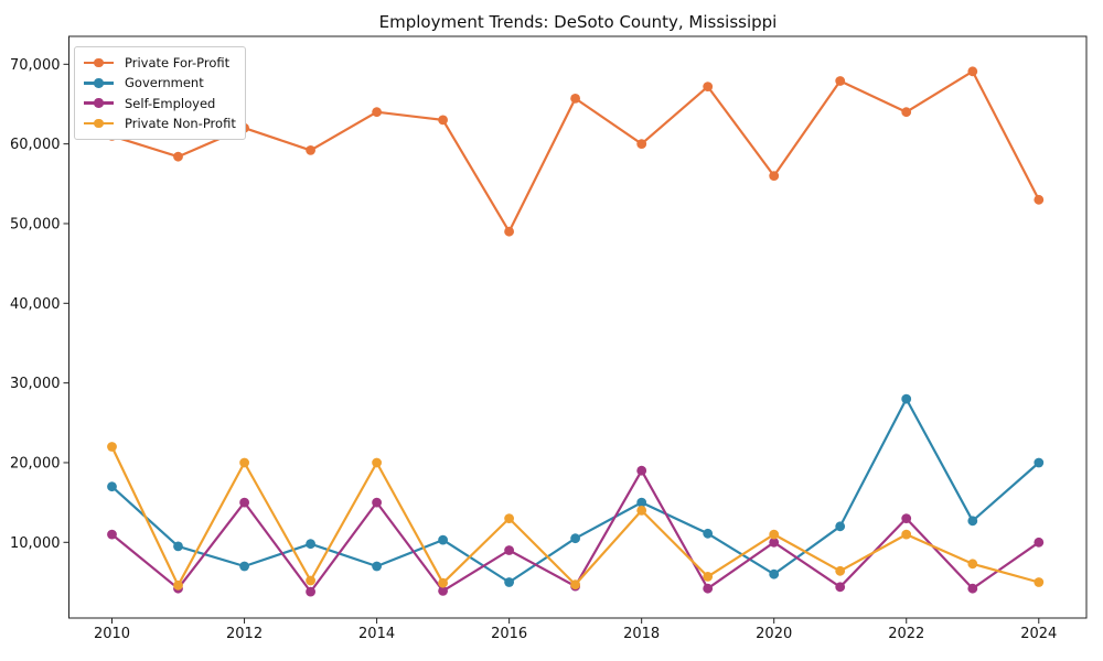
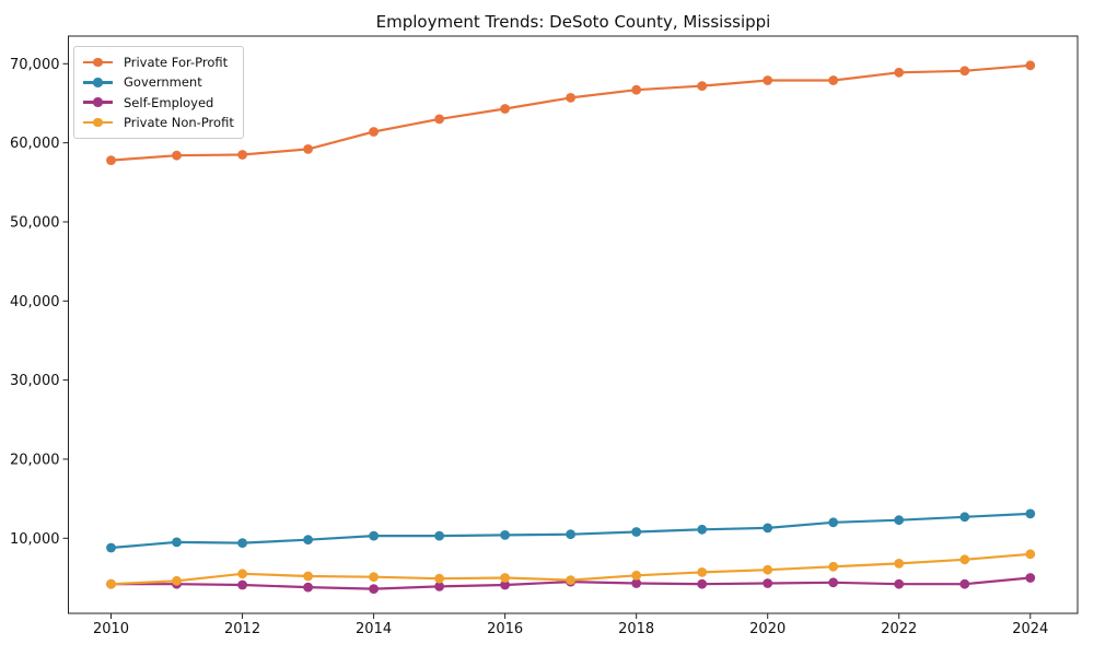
Private For-Profit/2010: 61000 -> 58000
Government/2010: 17000 -> 9000
Self-Employed/2010: 11000 -> 4000
Private Non-Profit/2010: 22000 -> 4000
Private For-Profit/2012: 62000 -> 58000
Government/2012: 7000 -> 9000
Self-Employed/2012: 15000 -> 4000
Private Non-Profit/2012: 20000 -> 6000
Private For-Profit/2014: 64000 -> 61000
Government/2014: 7000 -> 10000
Self-Employed/2014: 15000 -> 4000
Private Non-Profit/2014: 20000 -> 5000
Private For-Profit/2016: 49000 -> 64000
Government/2016: 5000 -> 10000
Self-Employed/2016: 9000 -> 4000
Private Non-Profit/2016: 13000 -> 5000
Private For-Profit/2018: 60000 -> 67000
Government/2018: 15000 -> 11000
Self-Employed/2018: 19000 -> 4000
Private Non-Profit/2018: 14000 -> 5000
Private For-Profit/2020: 56000 -> 68000
Government/2020: 6000 -> 11000
Self-Employed/2020: 10000 -> 4000
Private Non-Profit/2020: 11000 -> 6000
Private For-Profit/2022: 64000 -> 69000
Government/2022: 28000 -> 12000
Self-Employed/2022: 13000 -> 4000
Private Non-Profit/2022: 11000 -> 7000
Private For-Profit/2024: 53000 -> 70000
Government/2024: 20000 -> 13000
Self-Employed/2024: 10000 -> 5000
Private Non-Profit/2024: 5000 -> 8000
